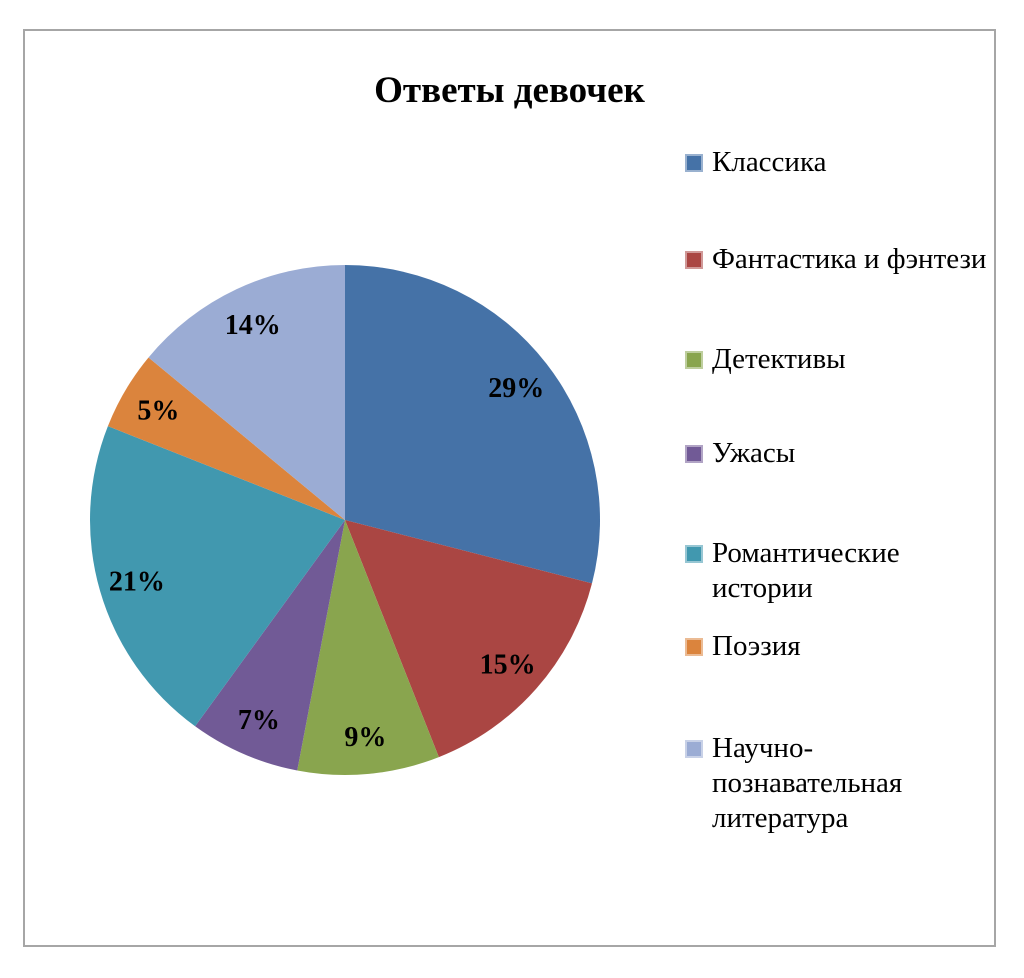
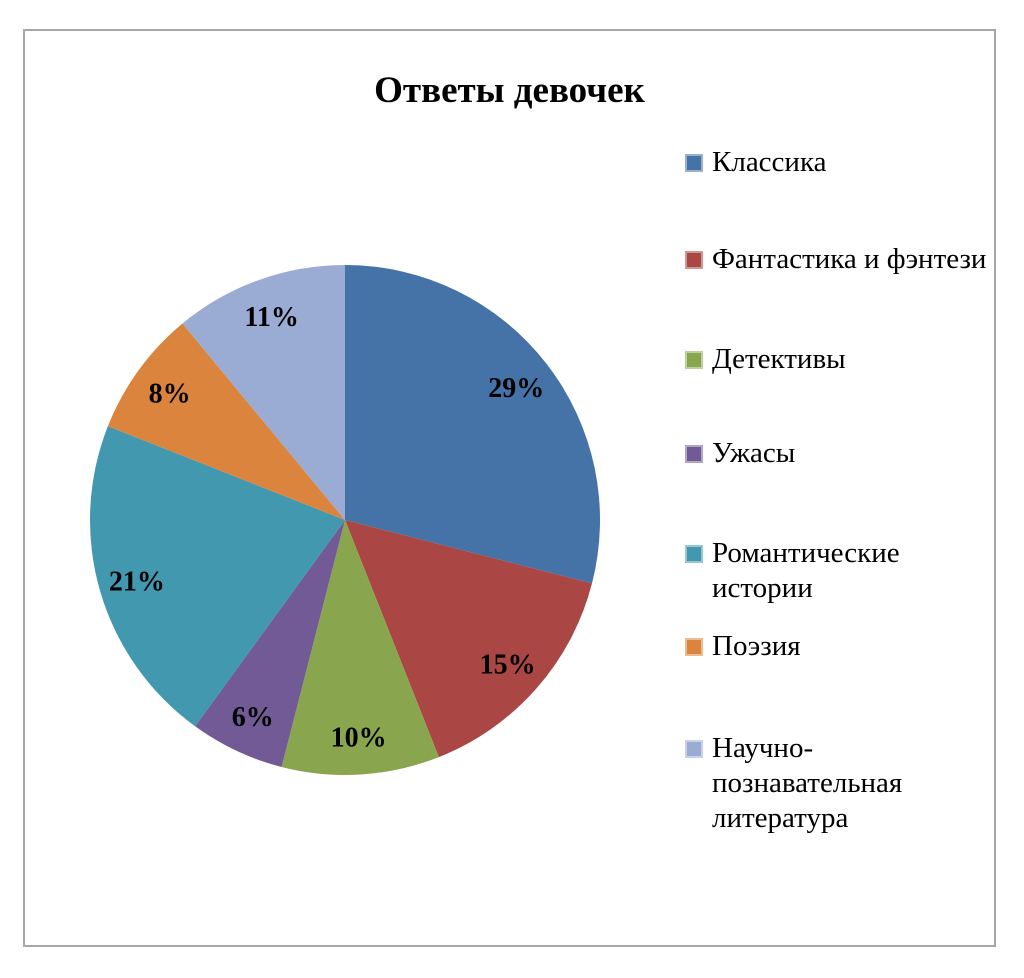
Детективы: 9% -> 10%
Ужасы: 7% -> 6%
Поэзия: 5% -> 8%
Научно-познавательная литература: 14% -> 11%
